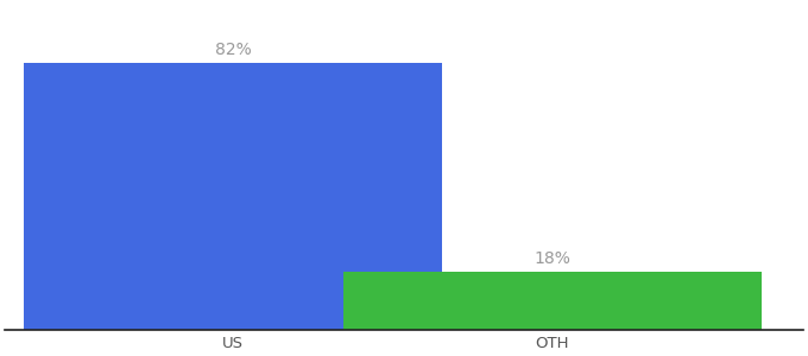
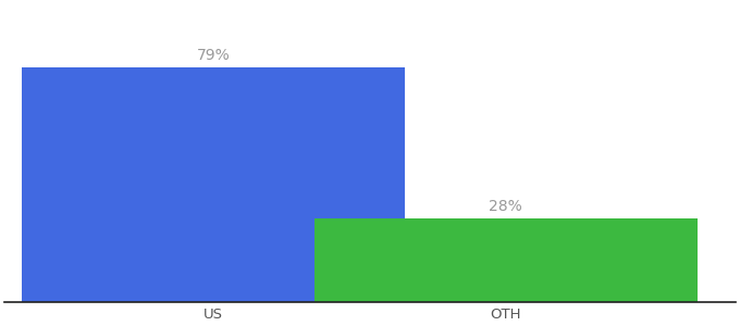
US: 82% -> 79%
OTH: 18% -> 28%
